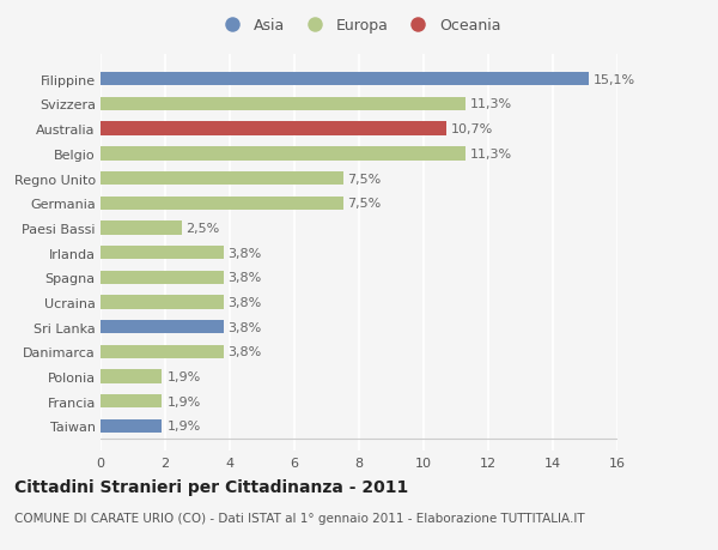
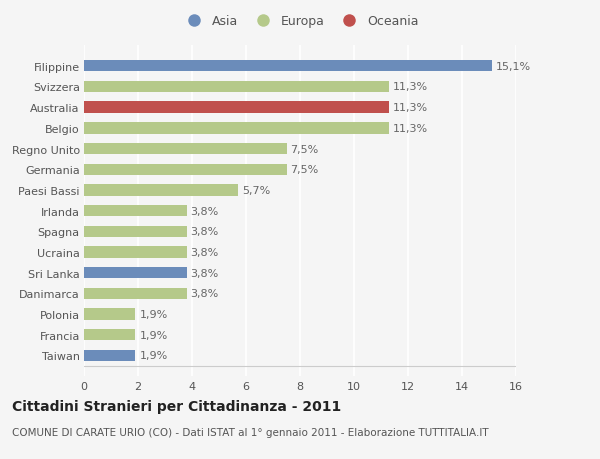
Australia: 10,7% -> 11,3%
Paesi Bassi: 2,5% -> 5,7%
